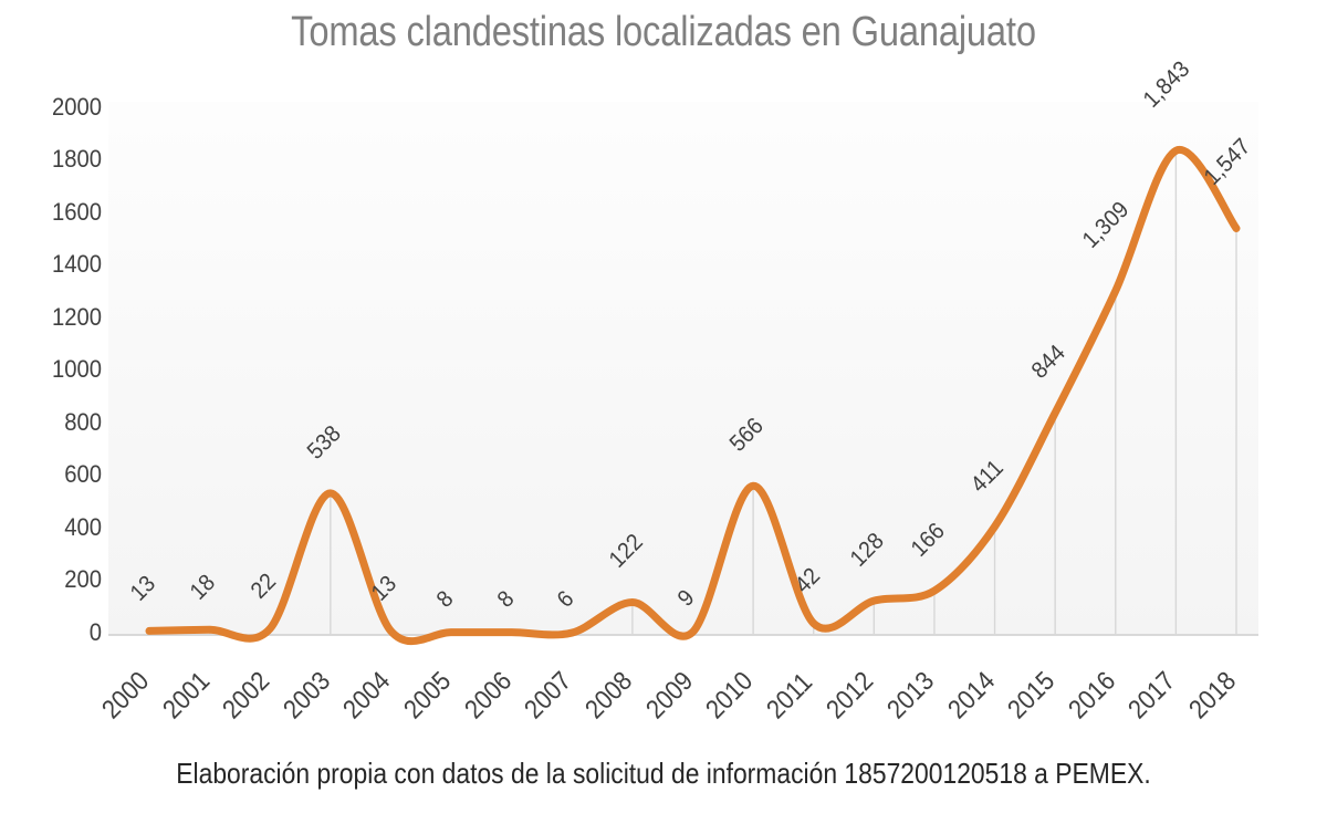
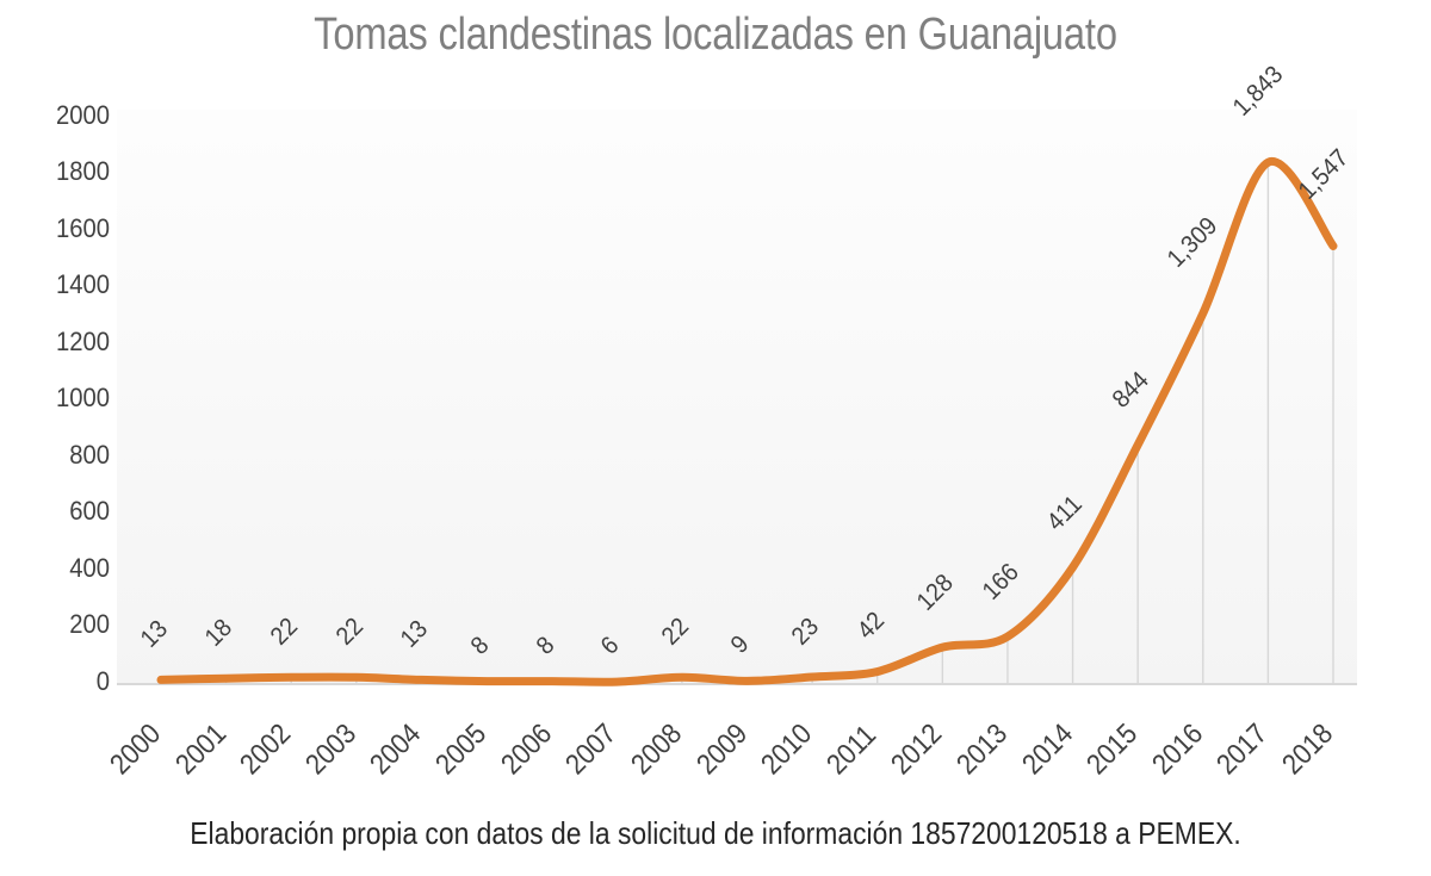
2003: 538 -> 22
2008: 122 -> 22
2010: 566 -> 23
